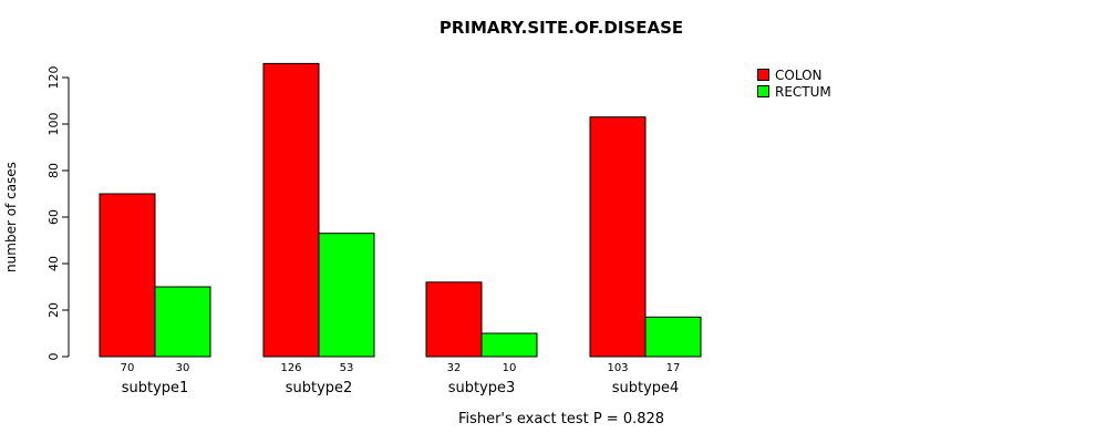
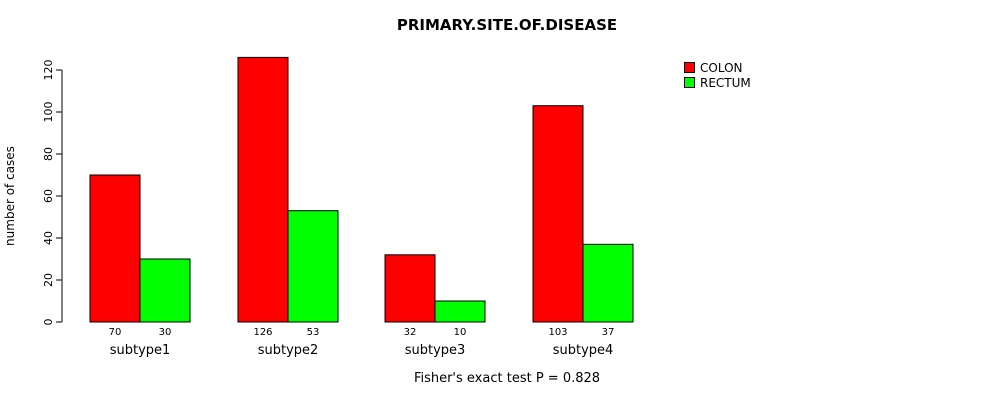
RECTUM/subtype4: 17 -> 37
